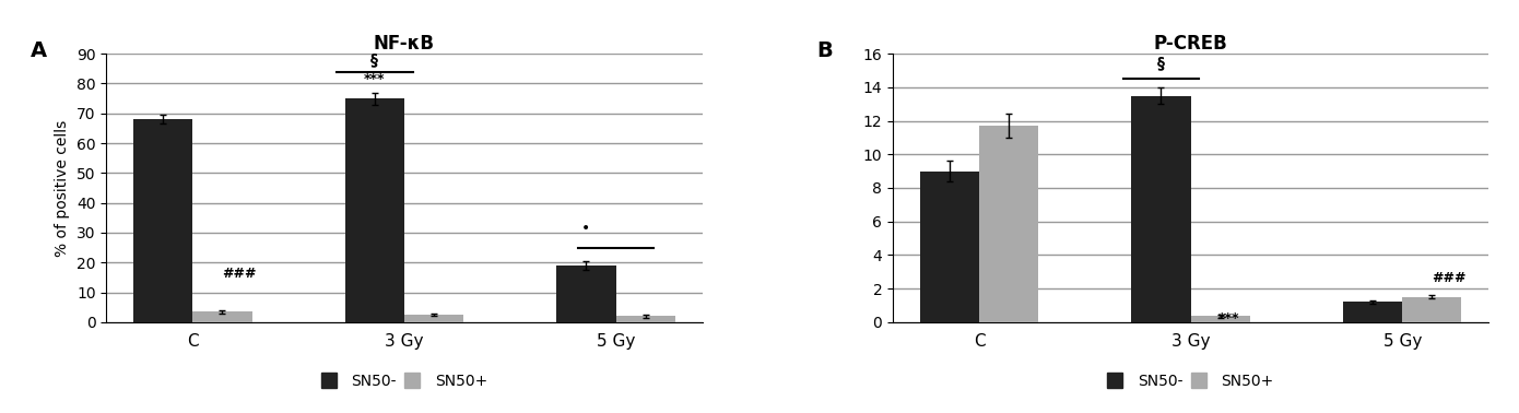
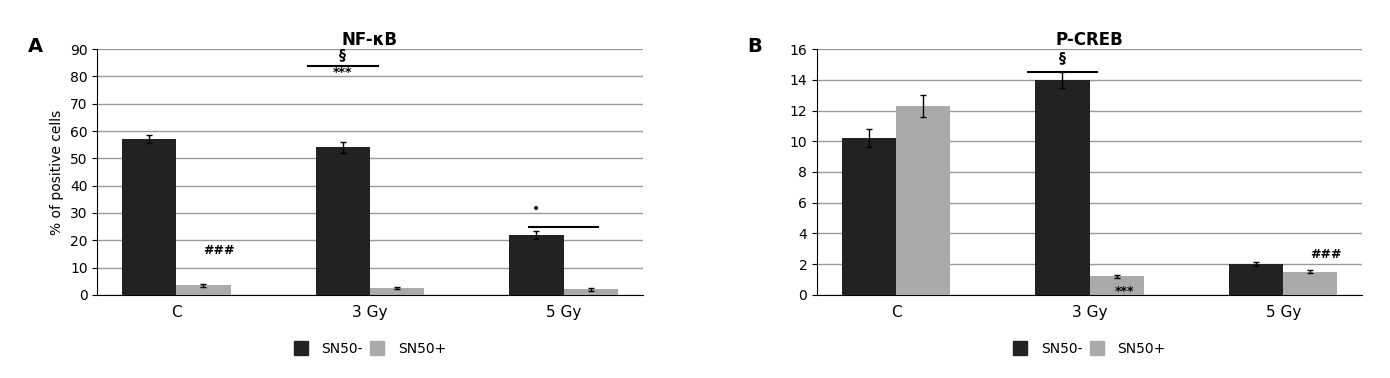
NF-κB/SN50-/C: 68 -> 57
NF-κB/SN50-/3 Gy: 75 -> 54
NF-κB/SN50-/5 Gy: 19 -> 22
P-CREB/SN50-/C: 9.0 -> 10.2
P-CREB/SN50+/C: 11.7 -> 12.3
P-CREB/SN50-/3 Gy: 13.5 -> 14.0
P-CREB/SN50+/3 Gy: 0.3 -> 1.2
P-CREB/SN50-/5 Gy: 1.2 -> 2.0
